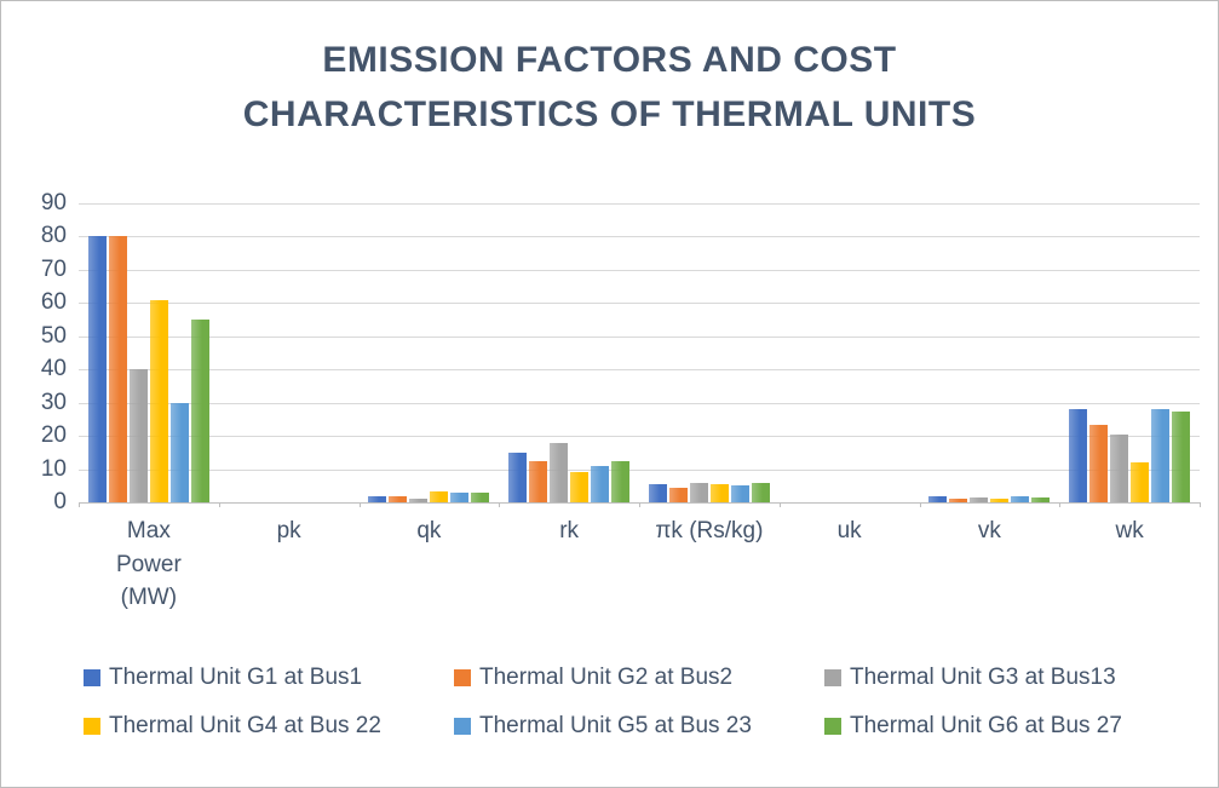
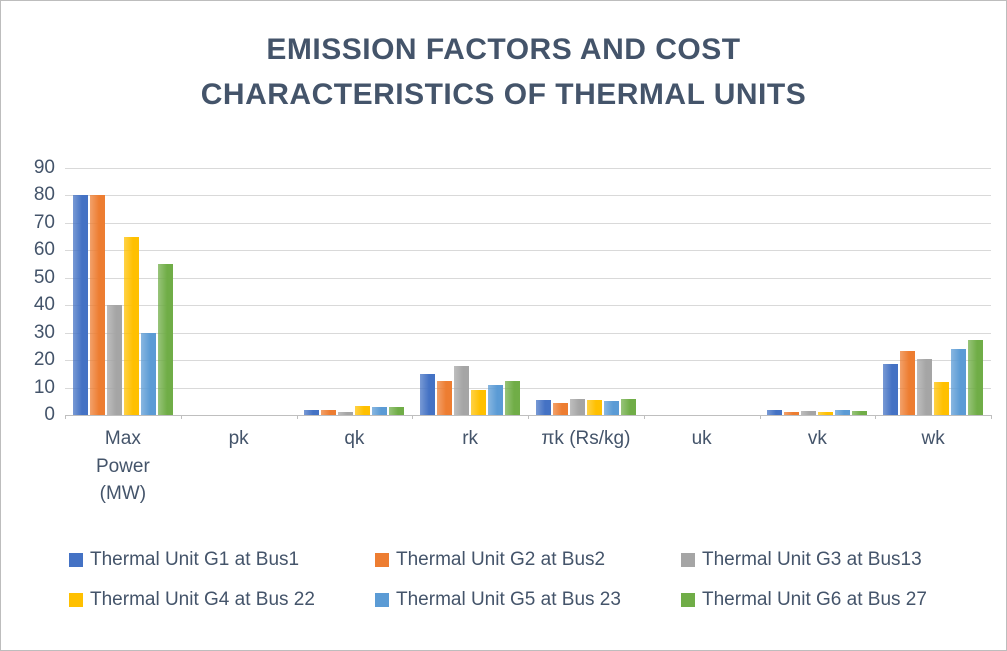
Thermal Unit G4 at Bus 22/Max Power (MW): 61 -> 65
Thermal Unit G1 at Bus1/wk: 28 -> 18
Thermal Unit G5 at Bus 23/wk: 28 -> 24
